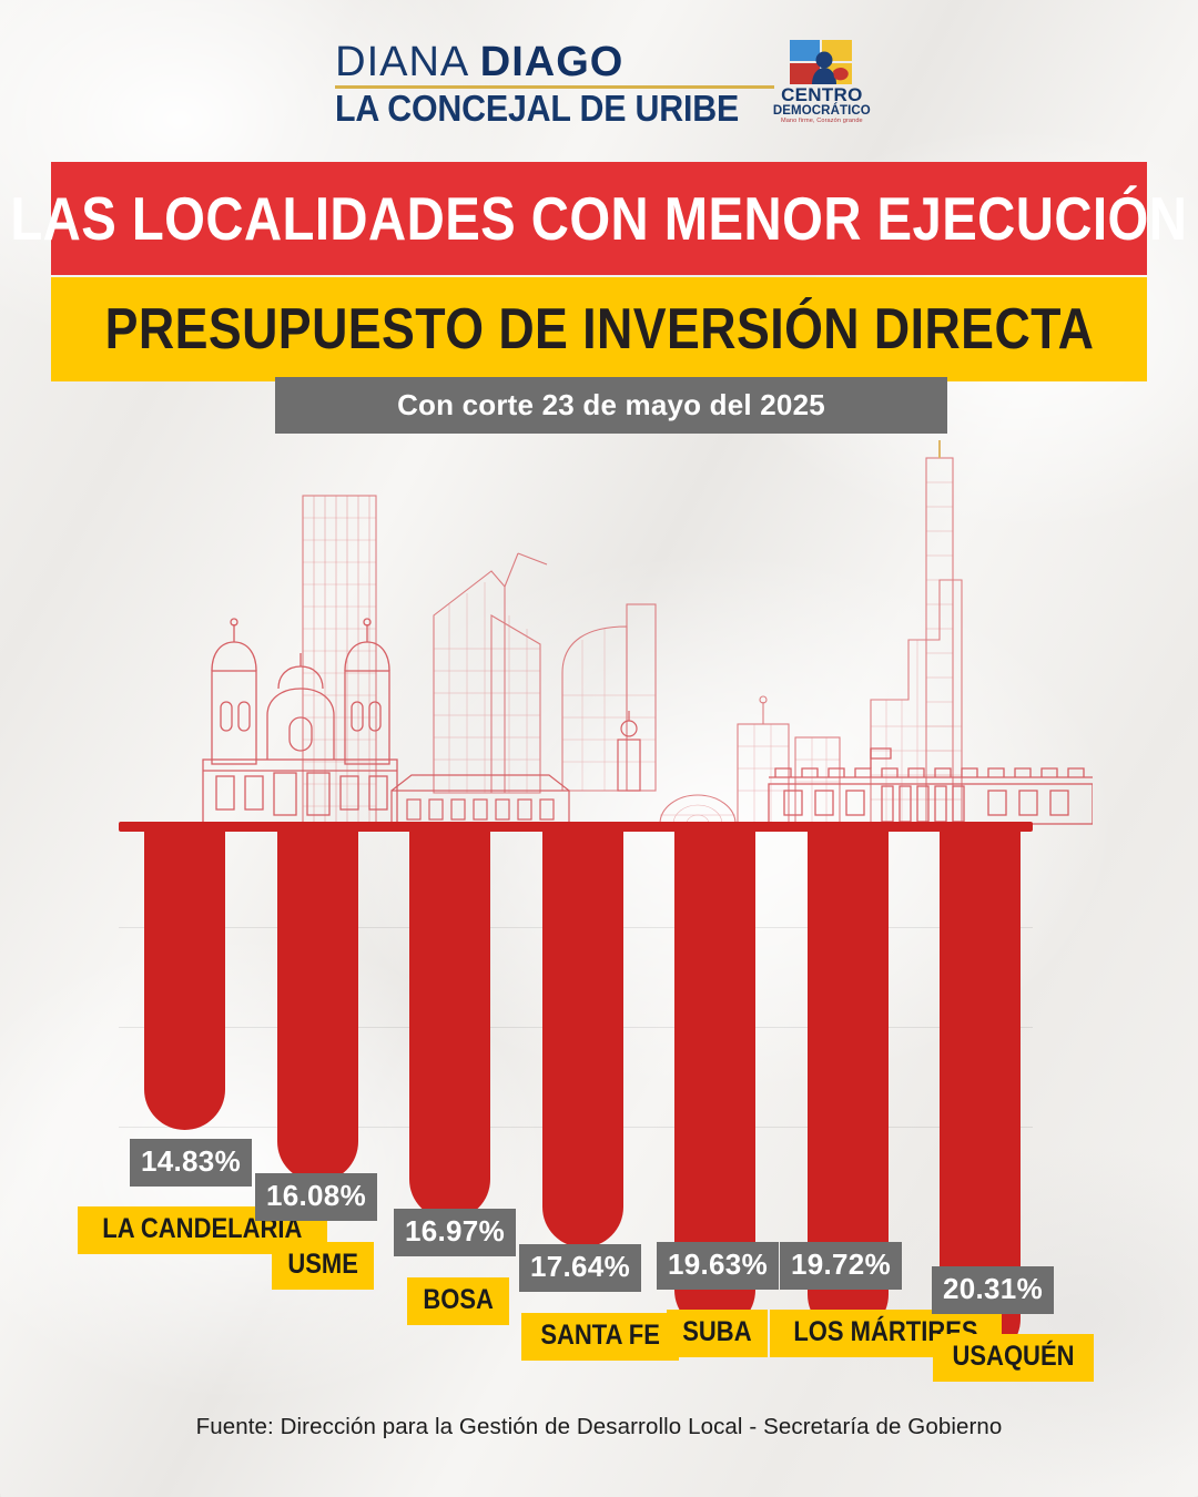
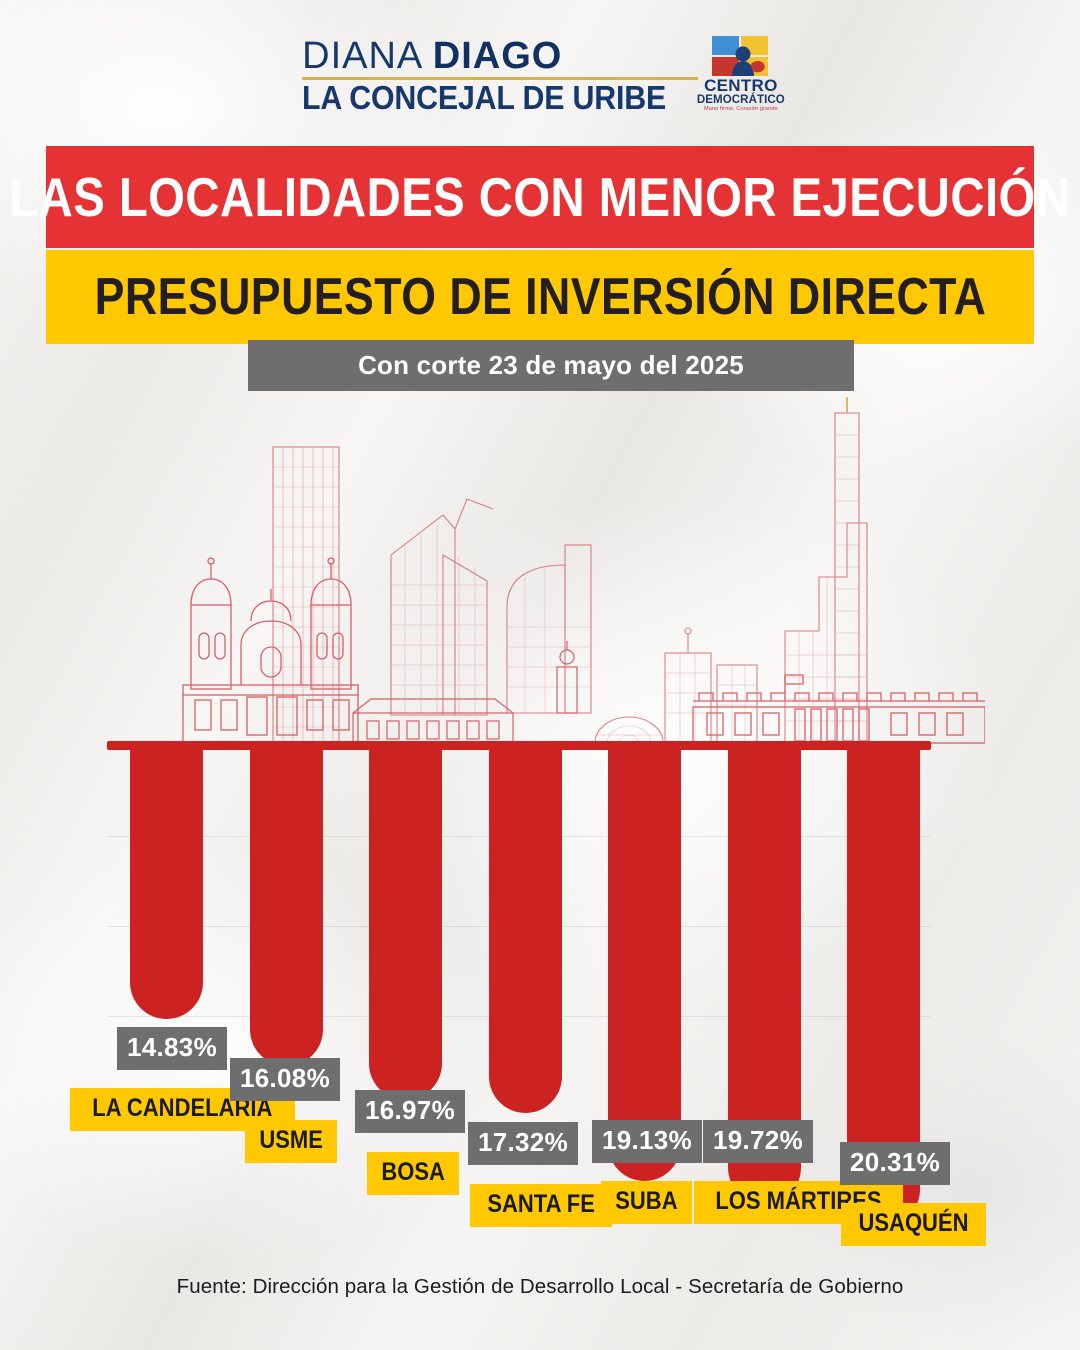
SANTA FE: 17.64% -> 17.32%
SUBA: 19.63% -> 19.13%
